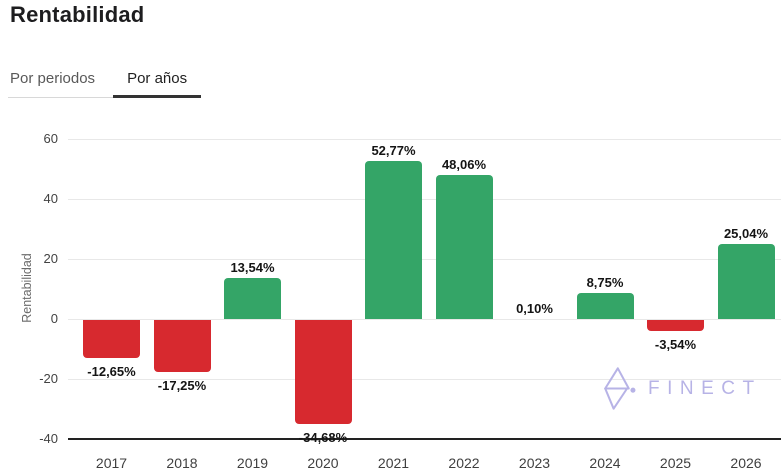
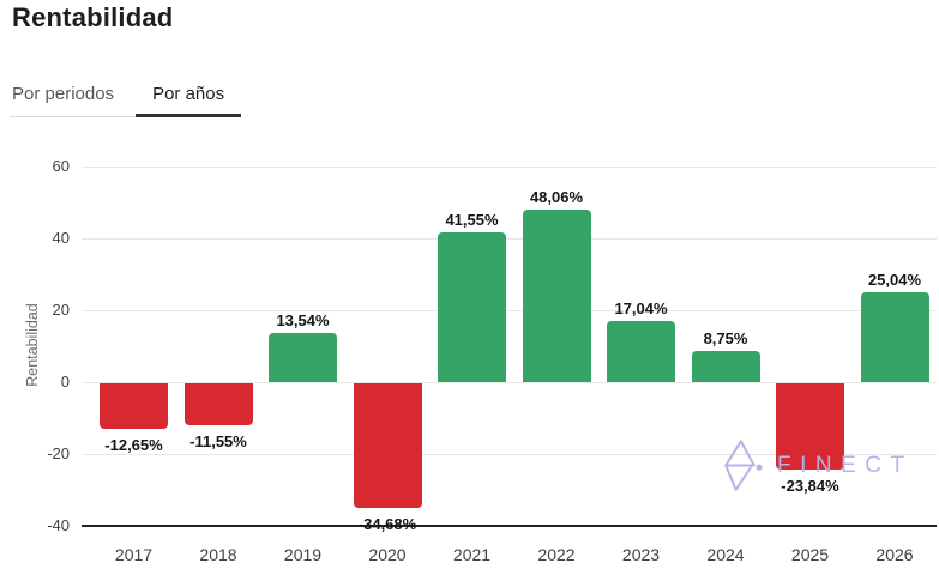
2018: -17,25% -> -11,55%
2021: 52,77% -> 41,55%
2023: 0,10% -> 17,04%
2025: -3,54% -> -23,84%
